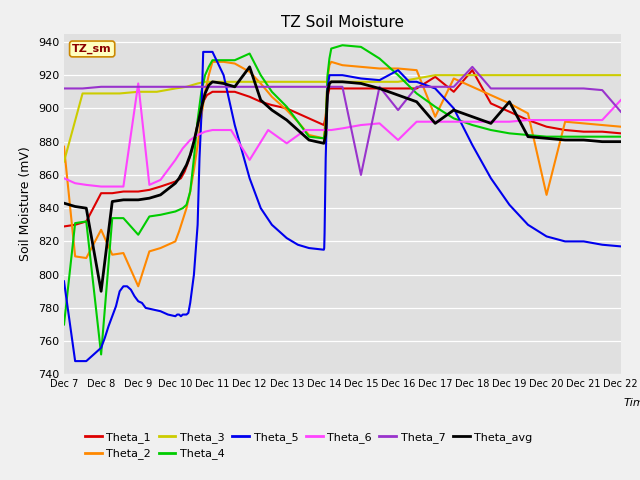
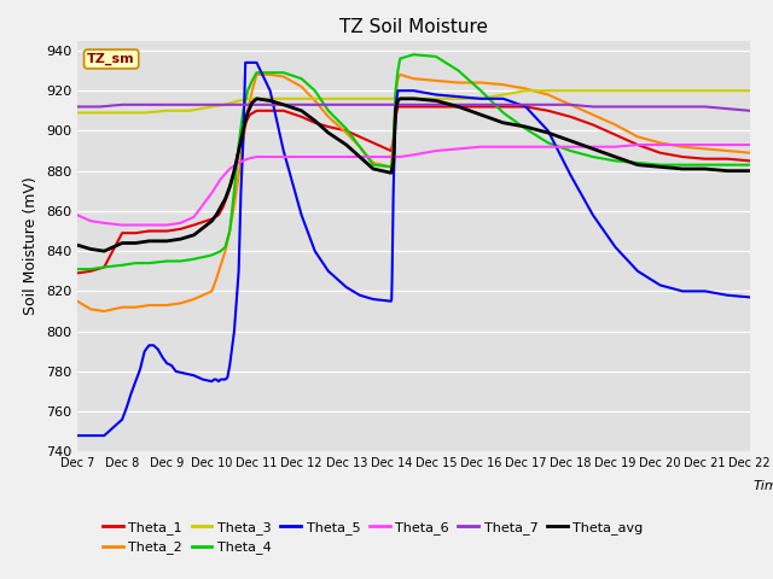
Theta_2/Dec 7: 877 -> 815
Theta_3/Dec 7: 868 -> 909
Theta_4/Dec 7: 770 -> 831
Theta_5/Dec 7: 796 -> 748
Theta_2/Dec 8: 827 -> 812
Theta_4/Dec 8: 752 -> 833
Theta_avg/Dec 8: 790 -> 844
Theta_2/Dec 9: 793 -> 813
Theta_4/Dec 9: 824 -> 835
Theta_6/Dec 9: 915 -> 853
Theta_4/Dec 12: 933 -> 926
Theta_6/Dec 12: 869 -> 887
Theta_avg/Dec 12: 925 -> 910
Theta_6/Dec 13: 879 -> 887
Theta_7/Dec 15: 860 -> 913
Theta_5/Dec 16: 923 -> 916
Theta_6/Dec 16: 881 -> 892
Theta_7/Dec 16: 899 -> 913
Theta_1/Dec 17: 919 -> 912
Theta_2/Dec 17: 895 -> 921
Theta_avg/Dec 17: 891 -> 902
Theta_1/Dec 18: 923 -> 907
Theta_7/Dec 18: 925 -> 913
Theta_avg/Dec 19: 904 -> 887
Theta_2/Dec 20: 848 -> 894
Theta_6/Dec 22: 905 -> 893
Theta_7/Dec 22: 898 -> 910
